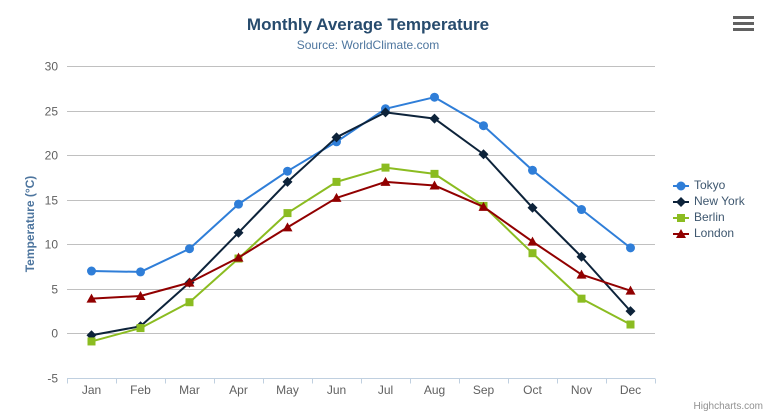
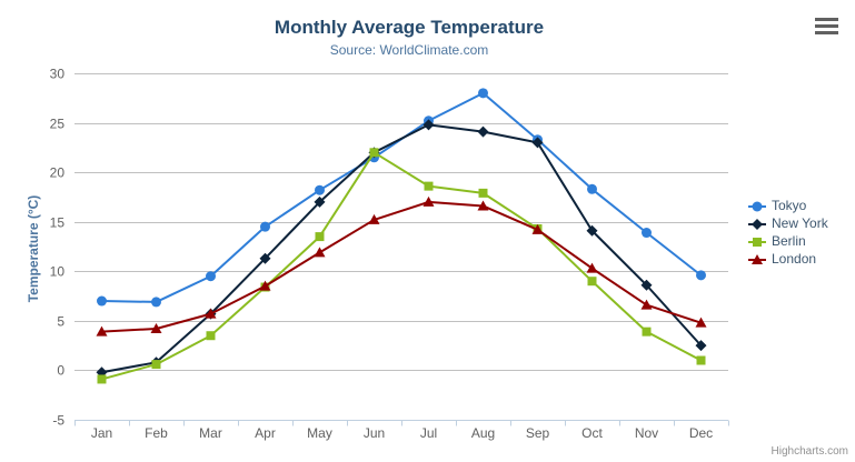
Berlin/Jun: 17 -> 22
Tokyo/Aug: 26 -> 28
New York/Sep: 20 -> 23
